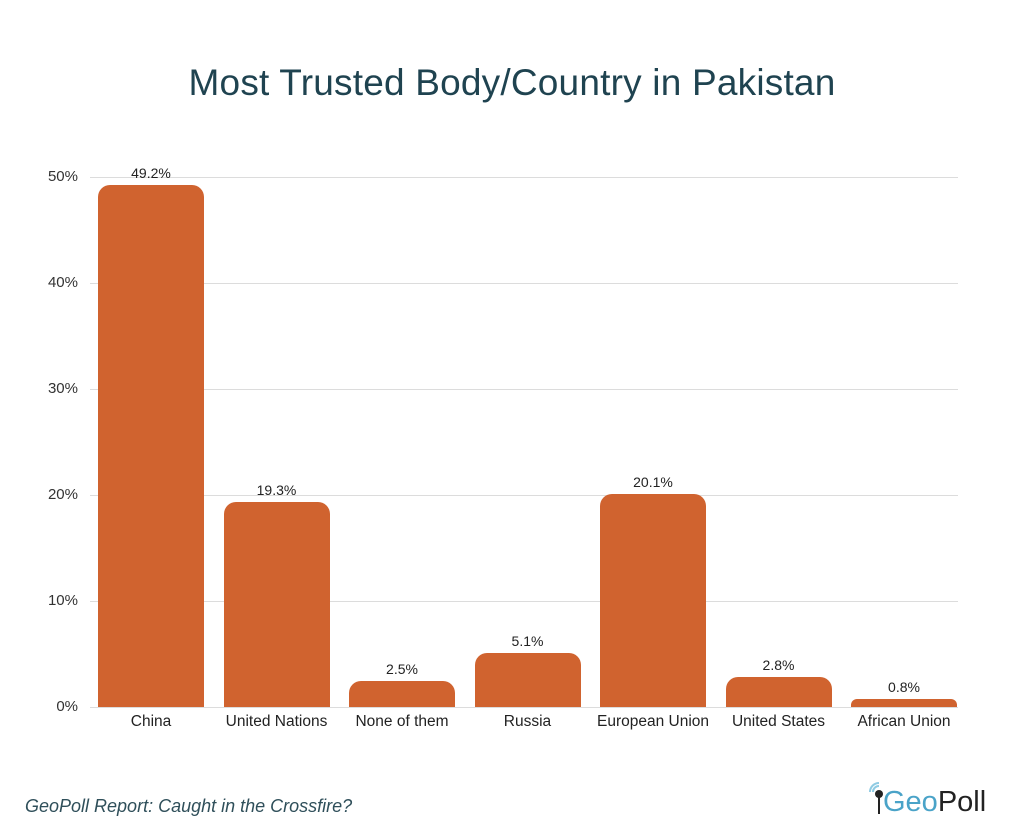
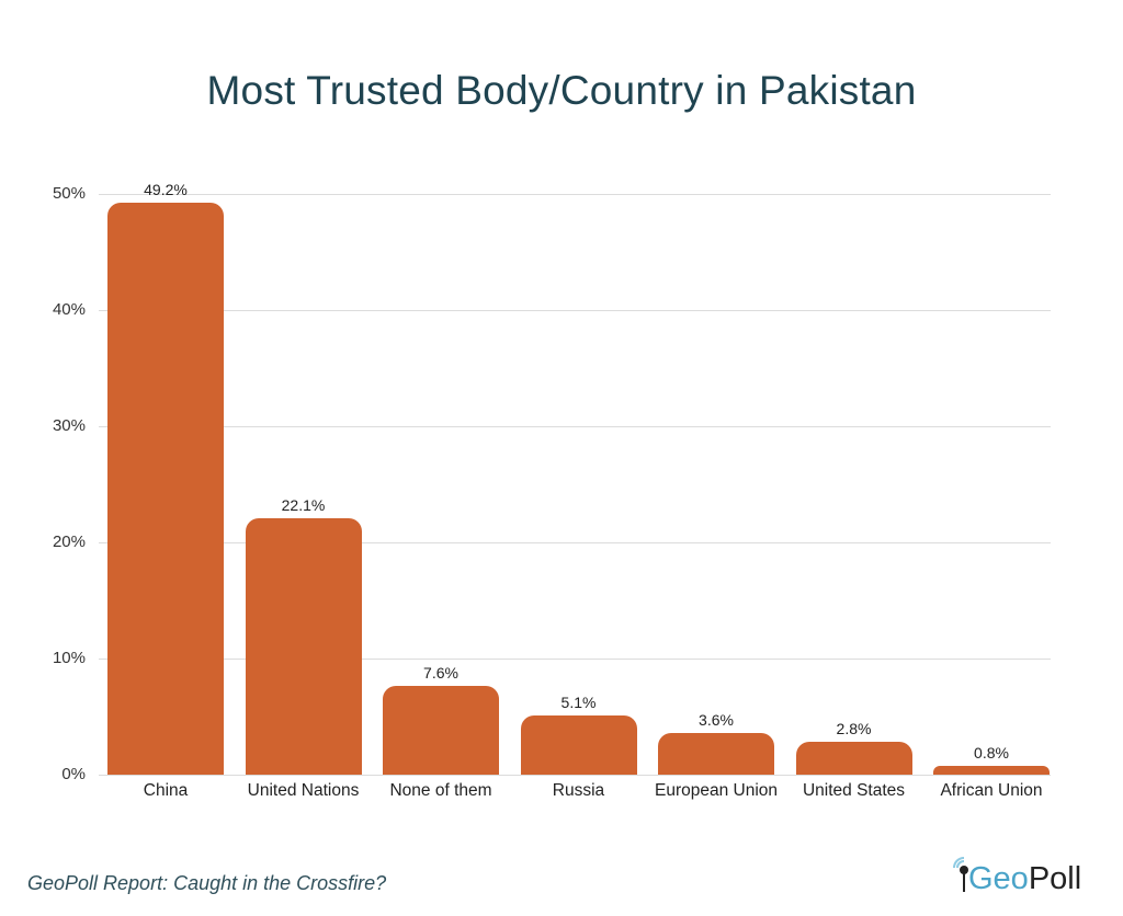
United Nations: 19.3% -> 22.1%
None of them: 2.5% -> 7.6%
European Union: 20.1% -> 3.6%
